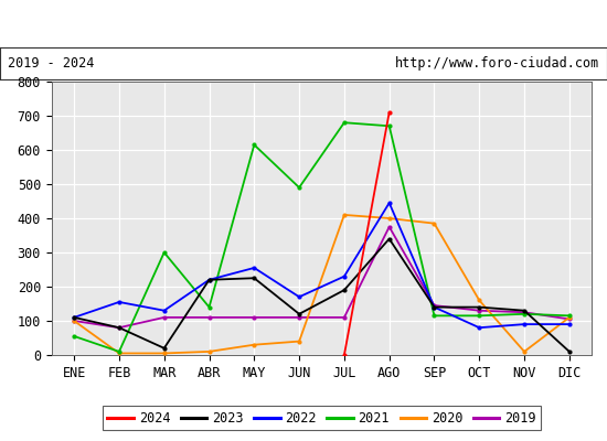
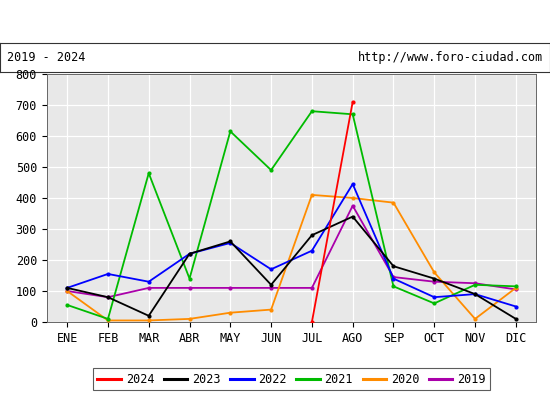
2021/MAR: 300 -> 480
2023/MAY: 225 -> 260
2023/JUL: 190 -> 280
2023/SEP: 140 -> 180
2021/OCT: 115 -> 60
2023/NOV: 130 -> 90
2022/DIC: 90 -> 50
